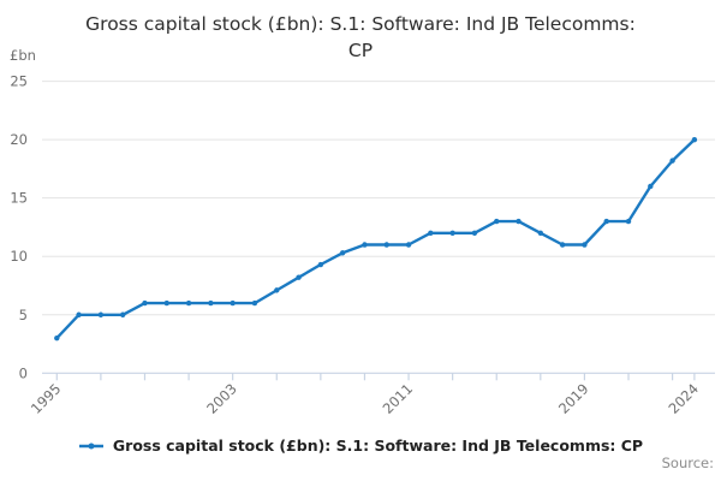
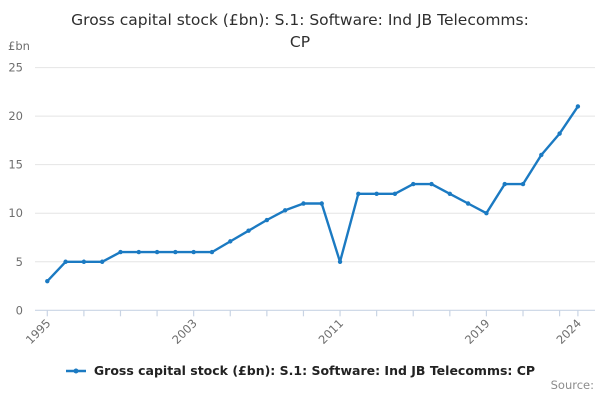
2011: 11 -> 5
2019: 11 -> 10
2024: 20 -> 21
